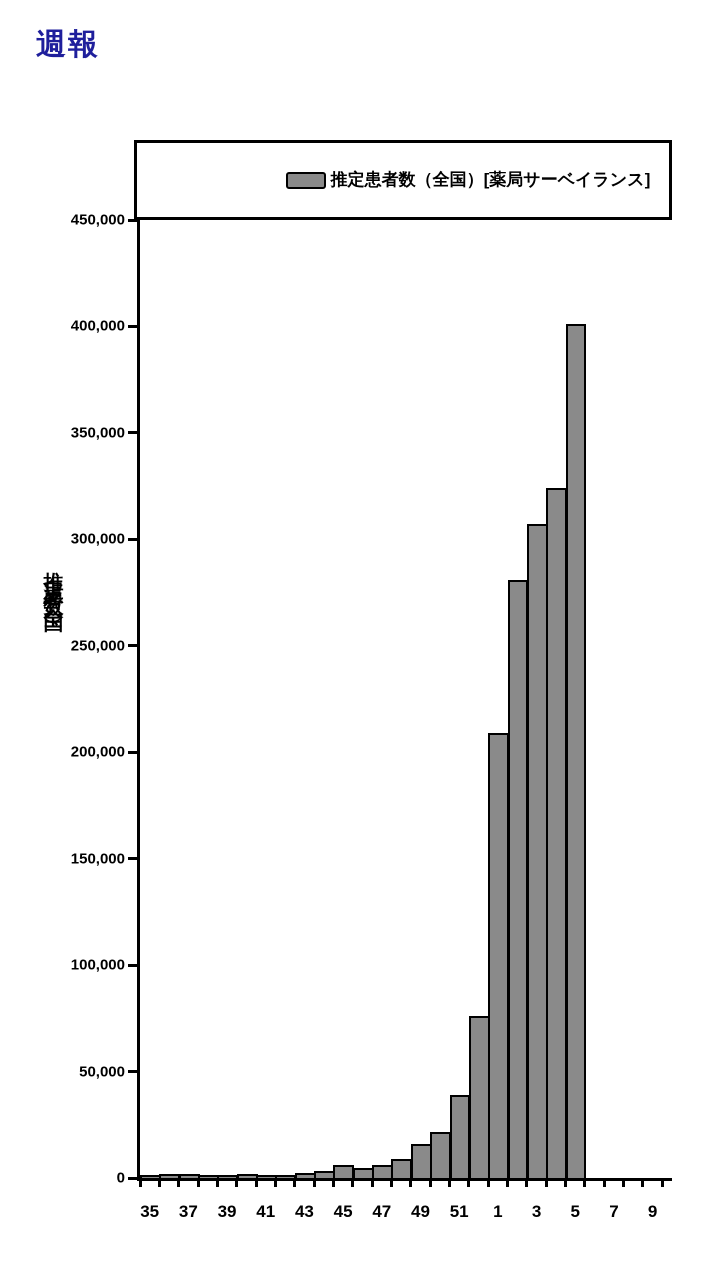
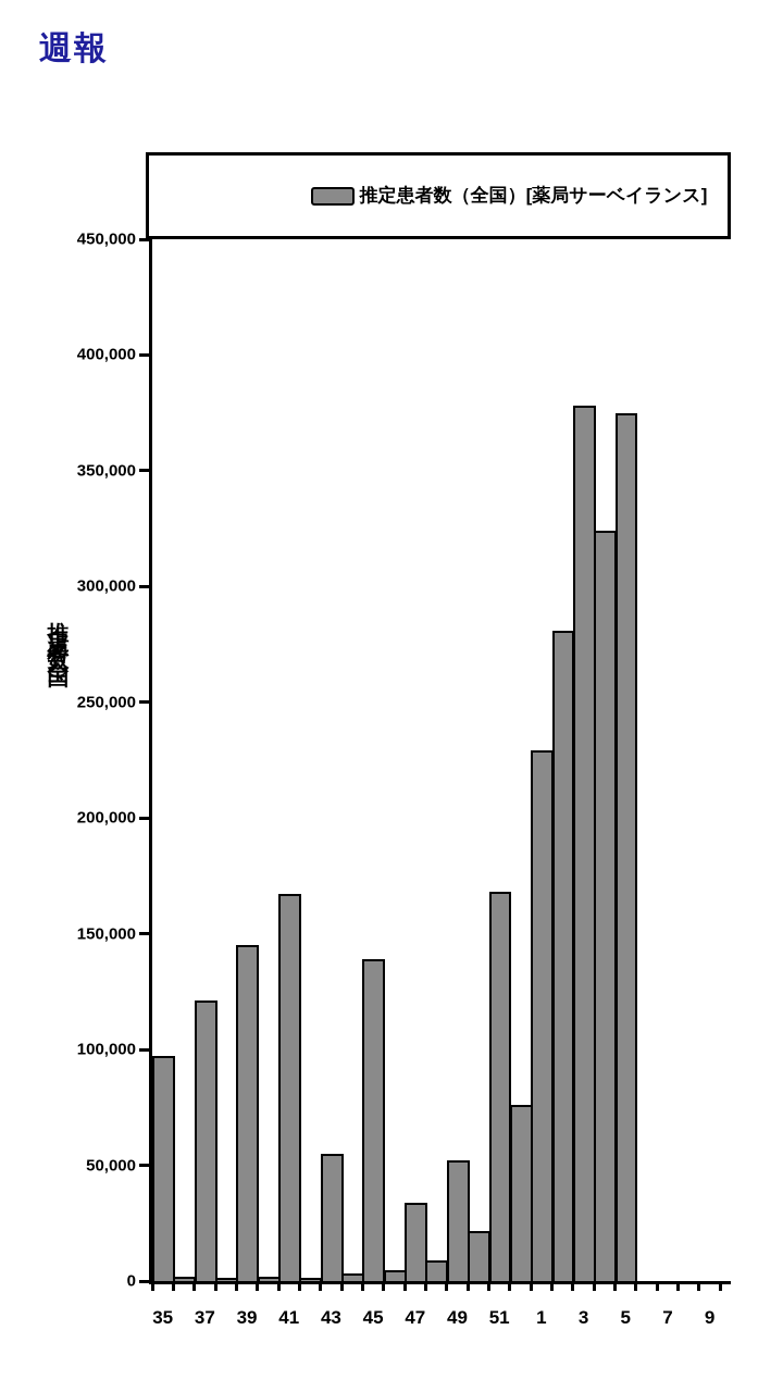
35: 1000 -> 97000
37: 2000 -> 121000
39: 2000 -> 145000
41: 2000 -> 167000
43: 2000 -> 55000
45: 6000 -> 139000
47: 6000 -> 34000
49: 16000 -> 52000
51: 39000 -> 168000
1: 209000 -> 229000
3: 307000 -> 378000
5: 401000 -> 375000
